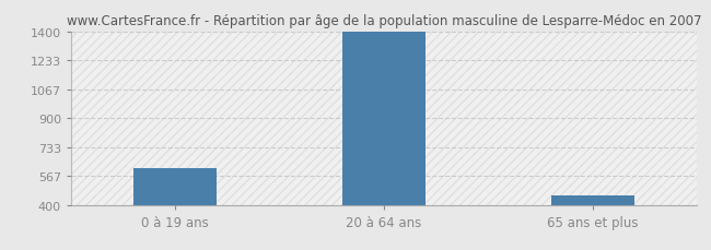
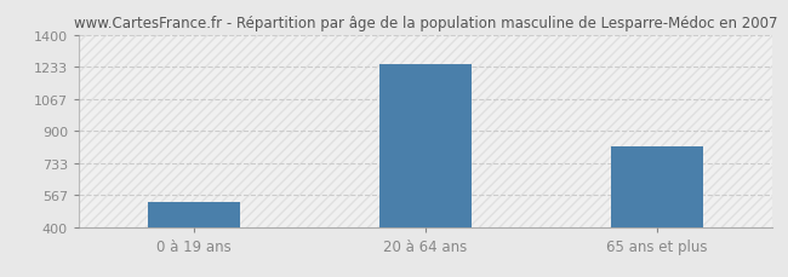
0 à 19 ans: 610 -> 530
20 à 64 ans: 1400 -> 1250
65 ans et plus: 450 -> 820
